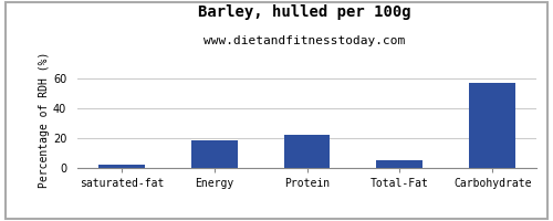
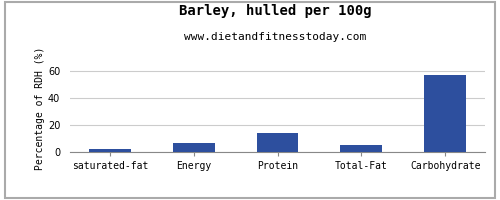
Energy: 18 -> 7
Protein: 22 -> 14
